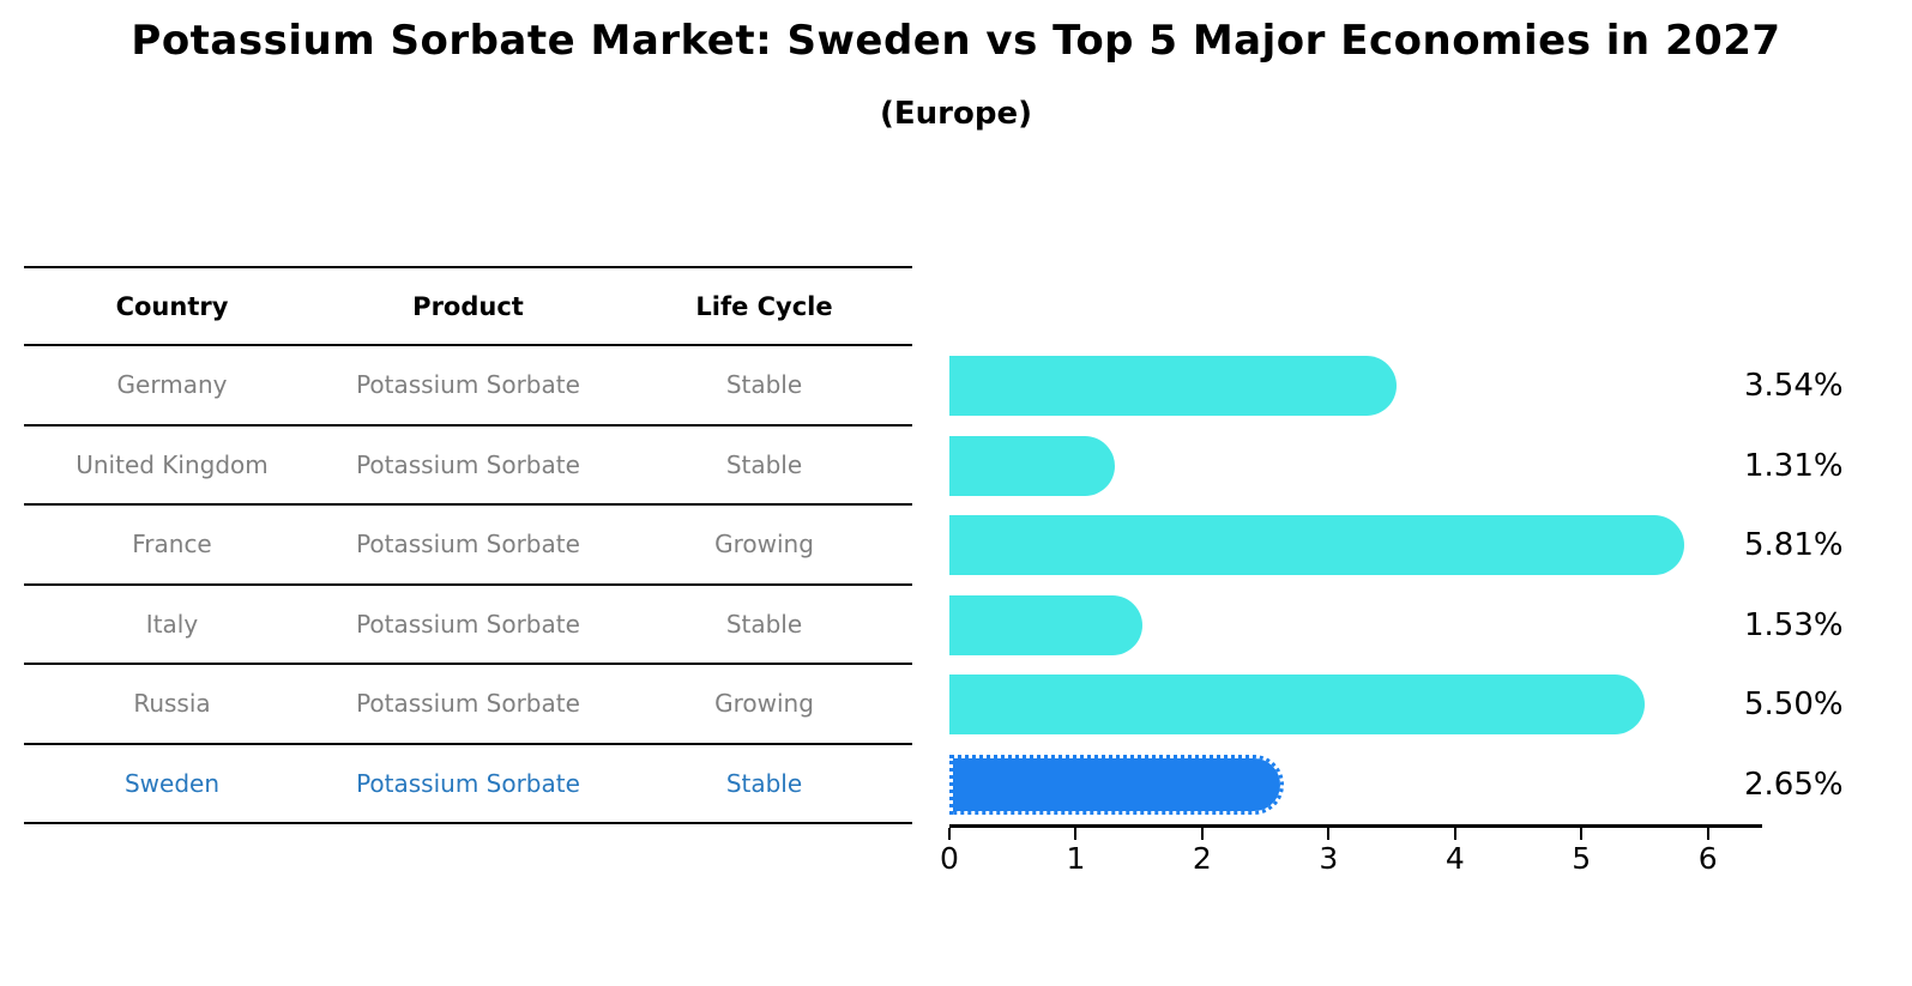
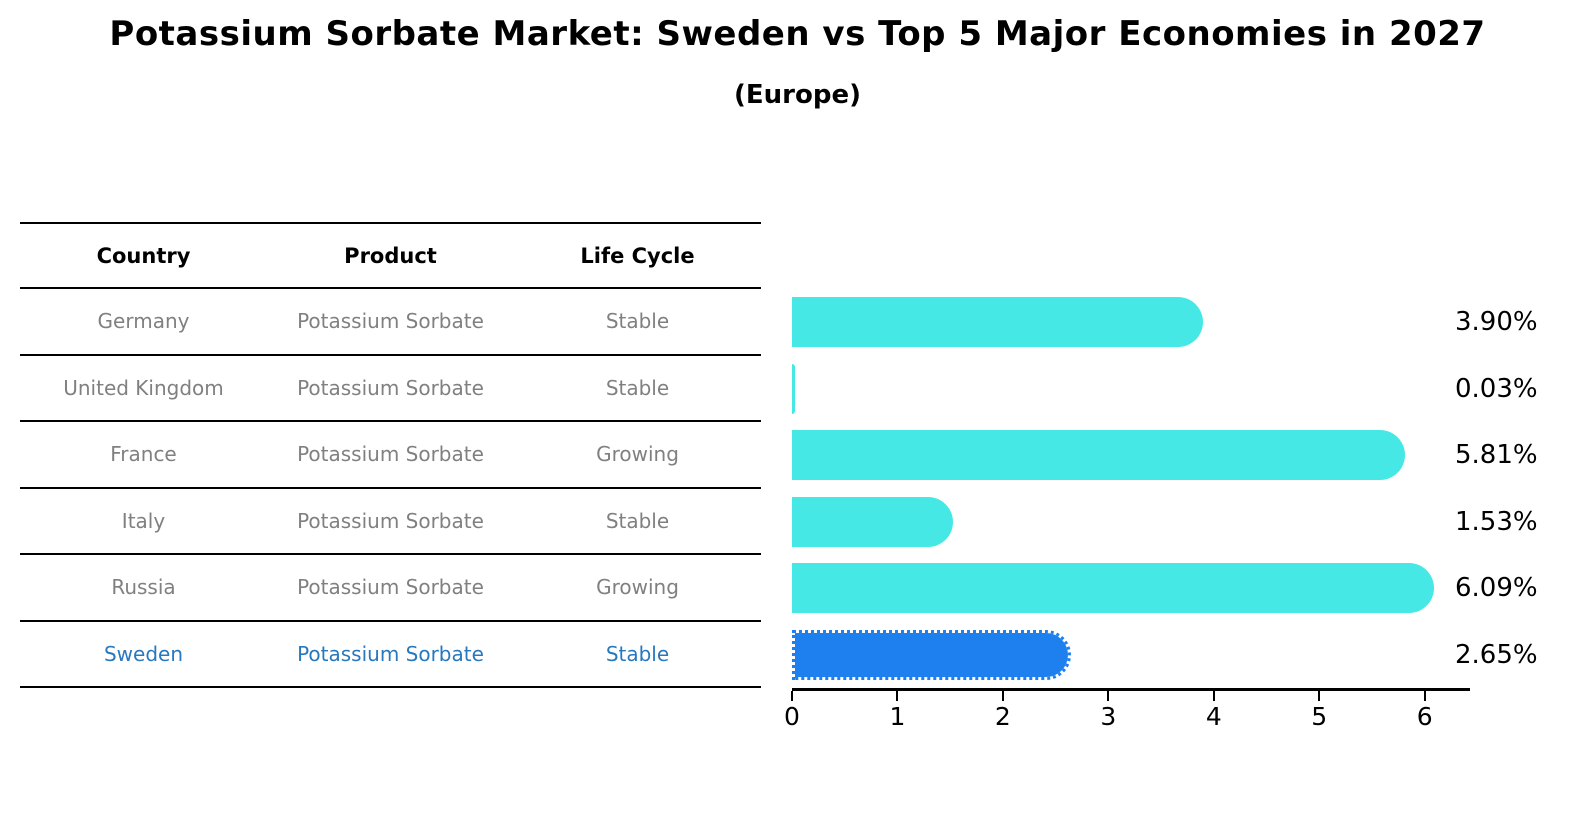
Germany: 3.54% -> 3.90%
United Kingdom: 1.31% -> 0.03%
Russia: 5.50% -> 6.09%
